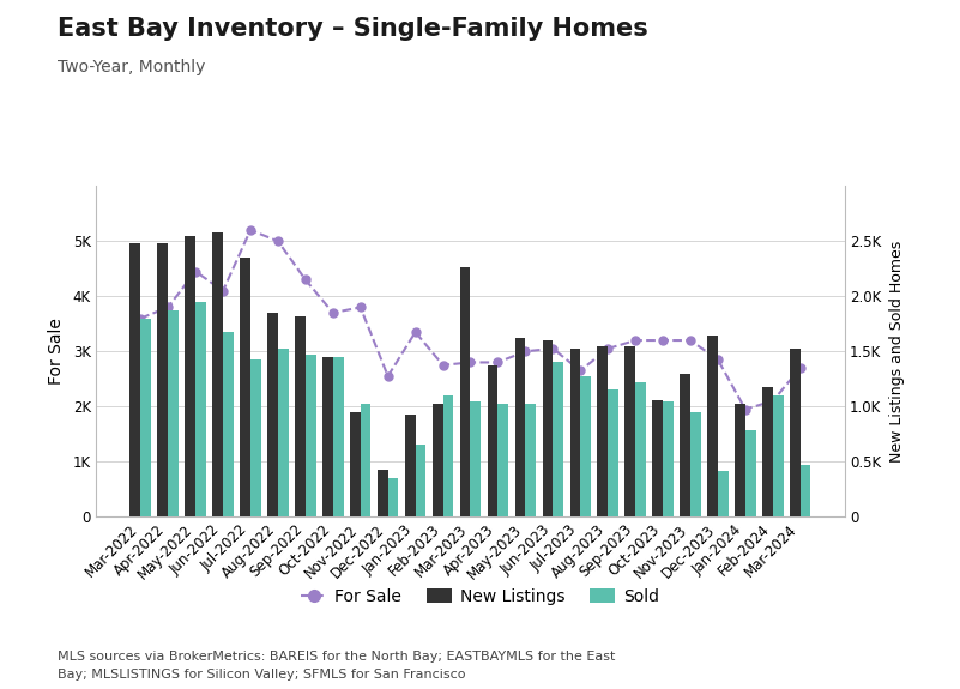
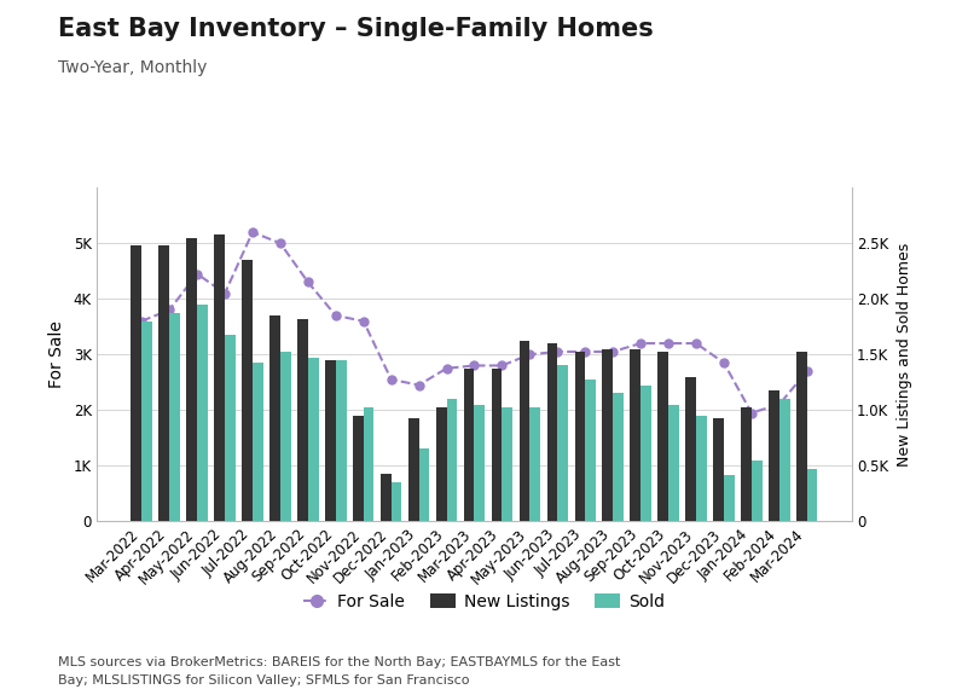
For Sale/Nov-2022: 3.80K -> 3.60K
For Sale/Jan-2023: 3.35K -> 2.45K
New Listings/Mar-2023: 2.26K -> 1.38K
For Sale/Jul-2023: 2.65K -> 3.05K
New Listings/Oct-2023: 1.06K -> 1.52K
New Listings/Dec-2023: 1.64K -> 0.92K
Sold/Jan-2024: 0.78K -> 0.55K
